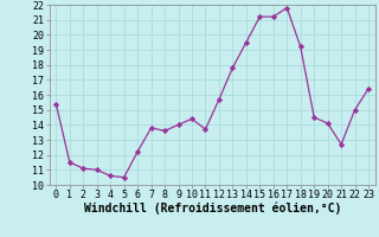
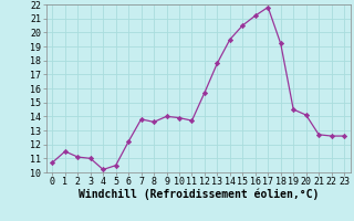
0: 15.4 -> 10.7
4: 10.6 -> 10.2
10: 14.4 -> 13.9
15: 21.2 -> 20.5
22: 15.0 -> 12.6
23: 16.4 -> 12.6
